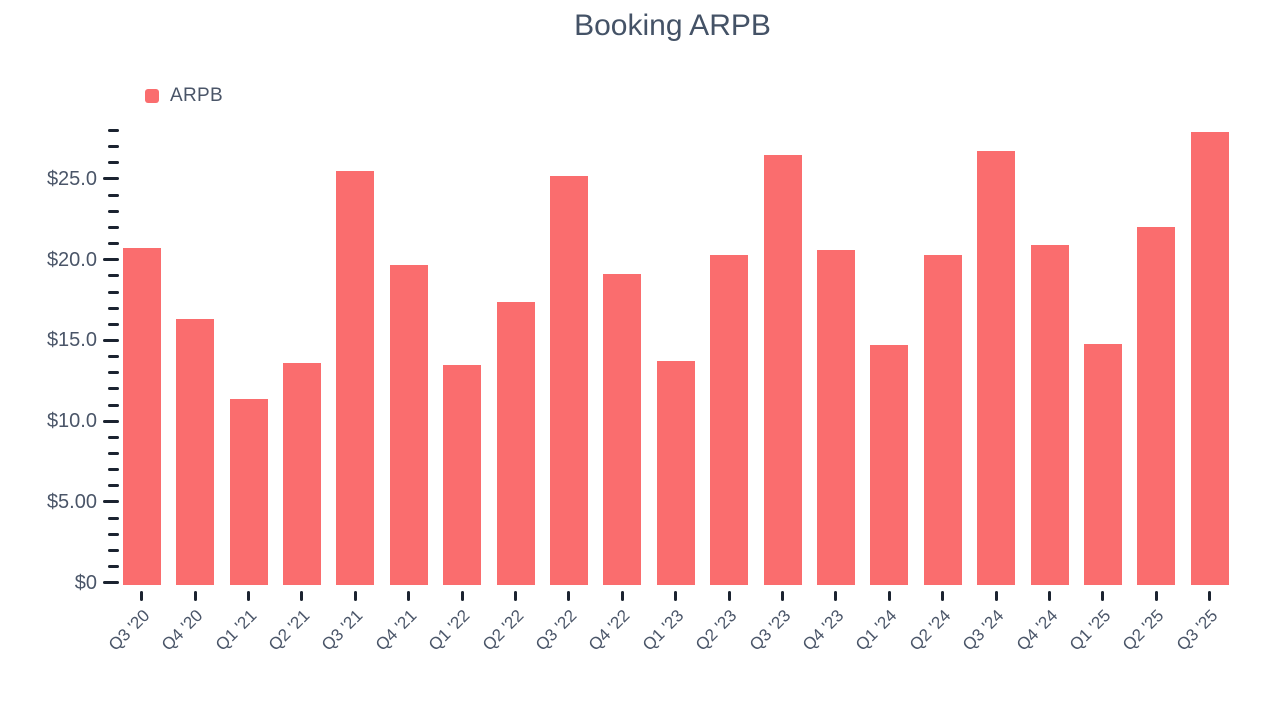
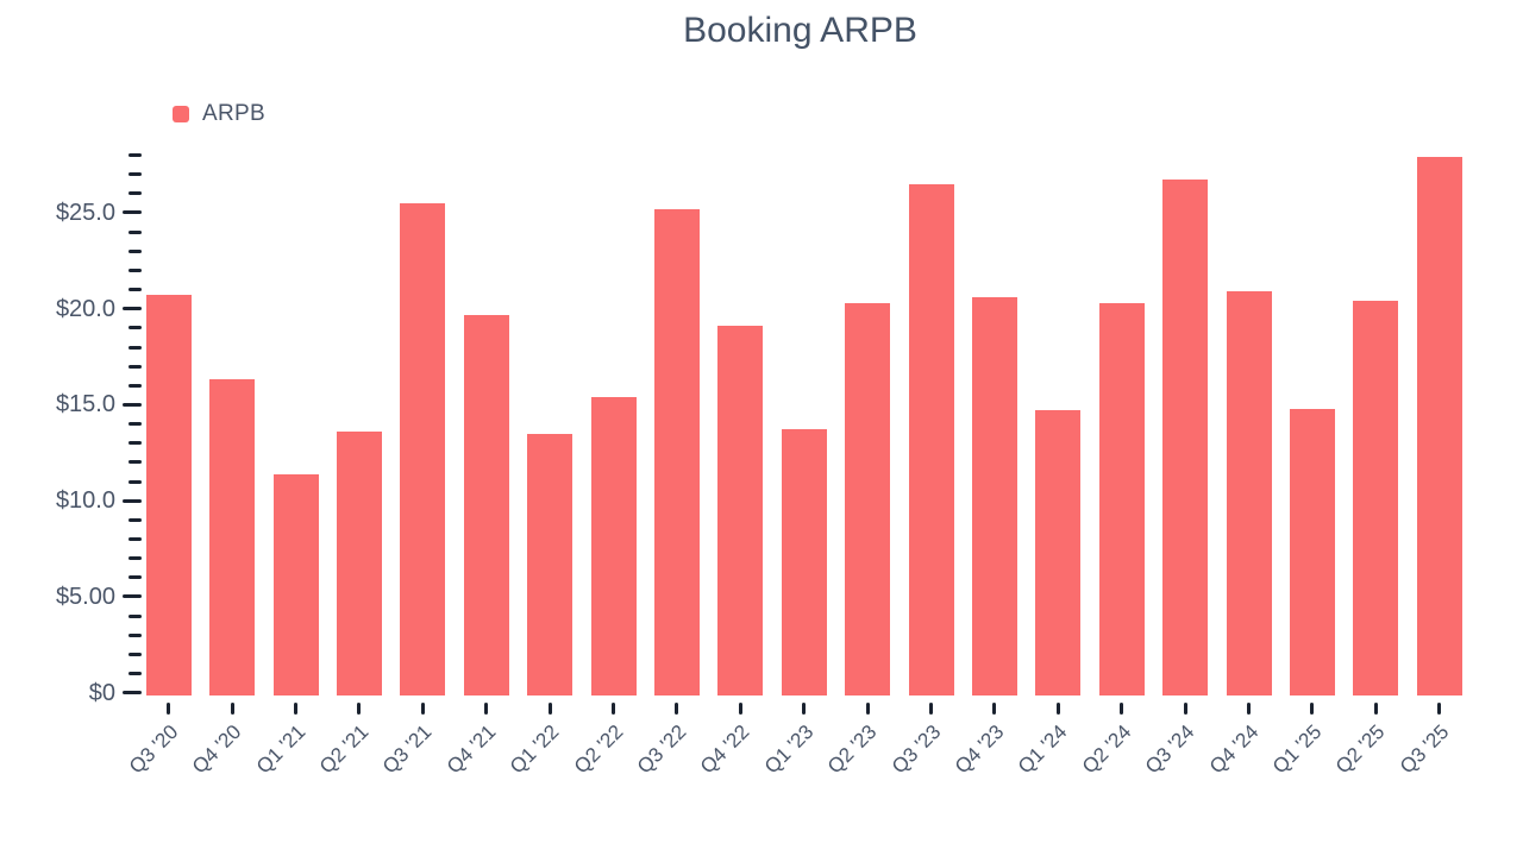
Q2 '22: $17.4 -> $15.4
Q2 '25: $22.0 -> $20.4
